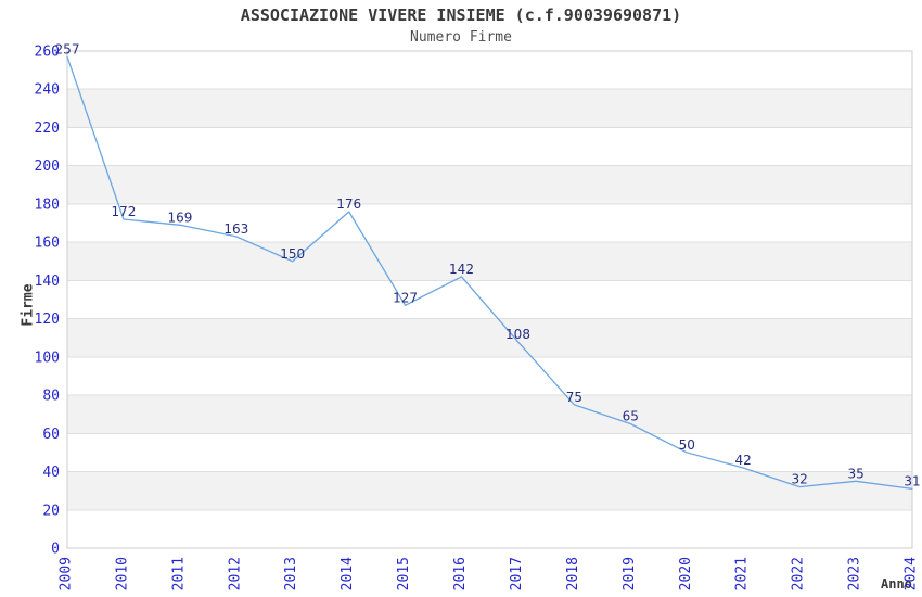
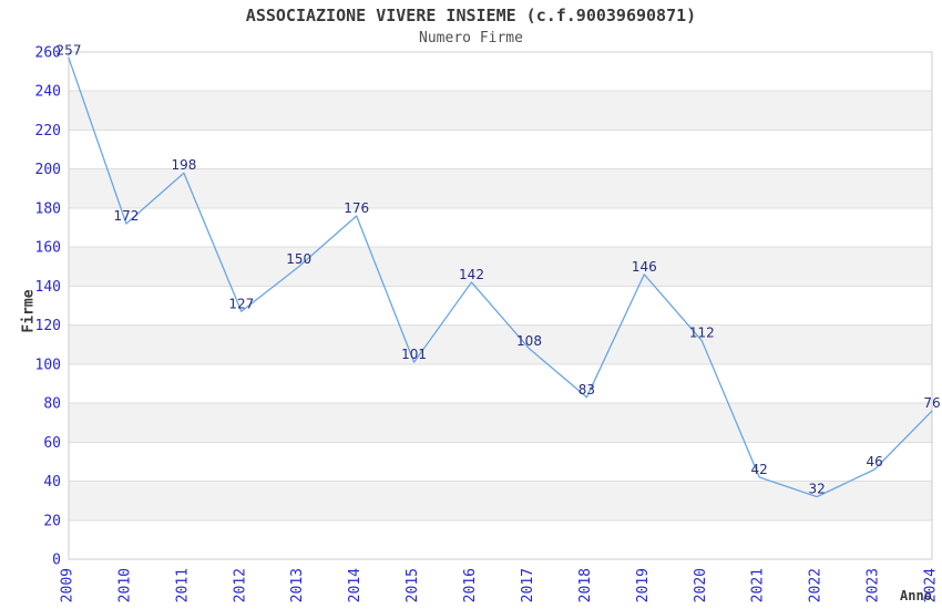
2011: 169 -> 198
2012: 163 -> 127
2015: 127 -> 101
2018: 75 -> 83
2019: 65 -> 146
2020: 50 -> 112
2023: 35 -> 46
2024: 31 -> 76
